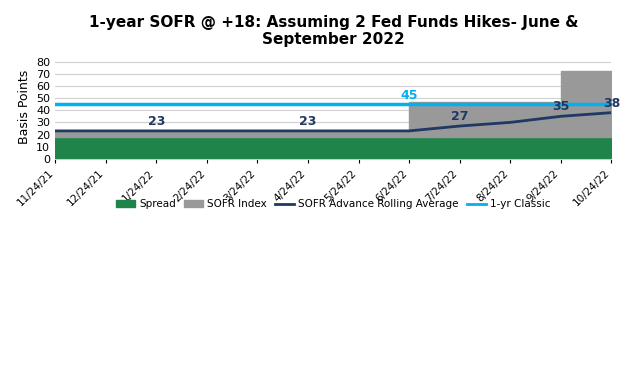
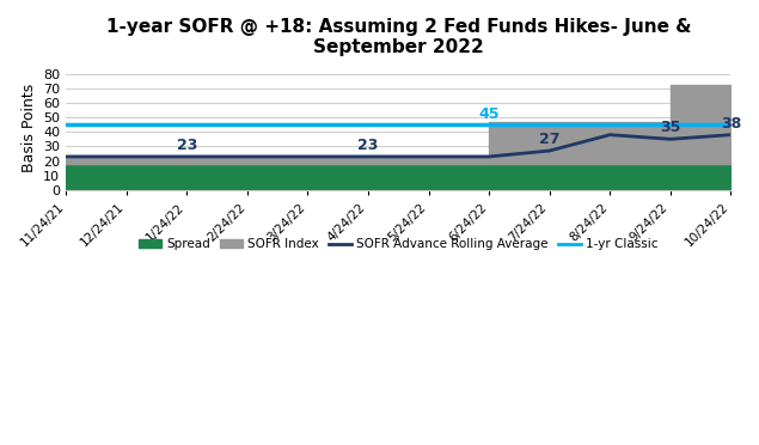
SOFR Advance Rolling Average/8/24/22: 30 -> 38
